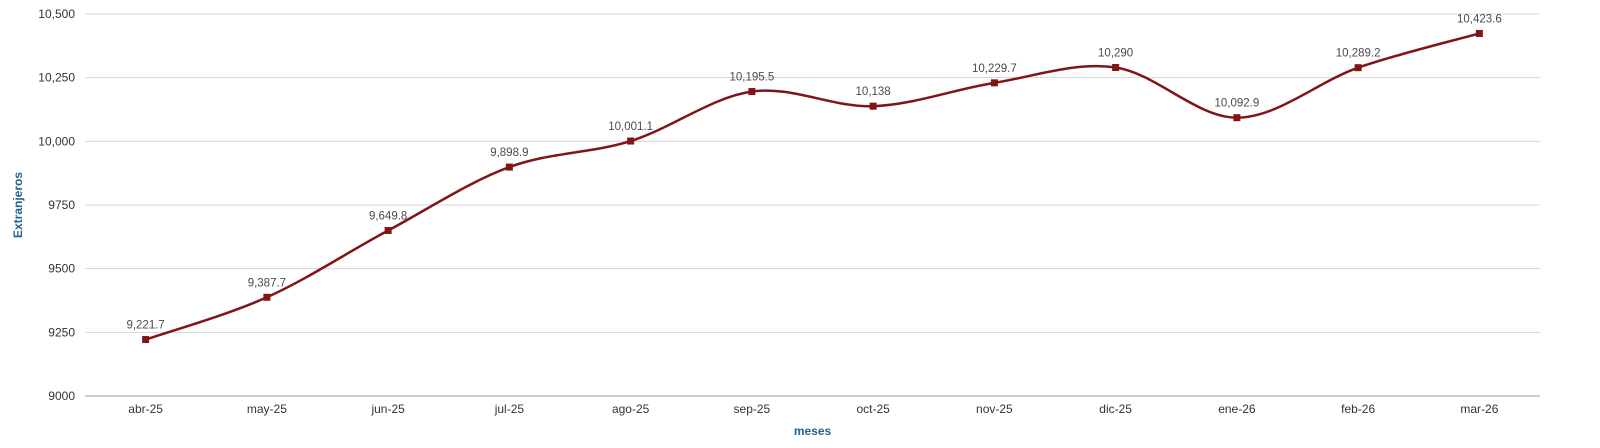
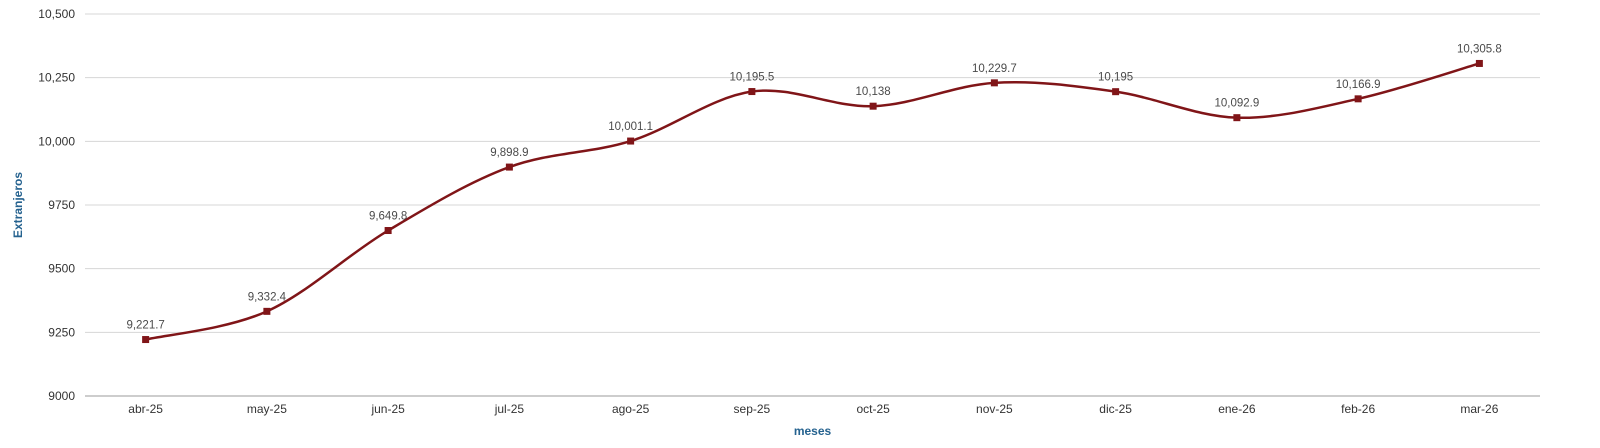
may-25: 9,387.7 -> 9,332.4
dic-25: 10,290 -> 10,195
feb-26: 10,289.2 -> 10,166.9
mar-26: 10,423.6 -> 10,305.8
